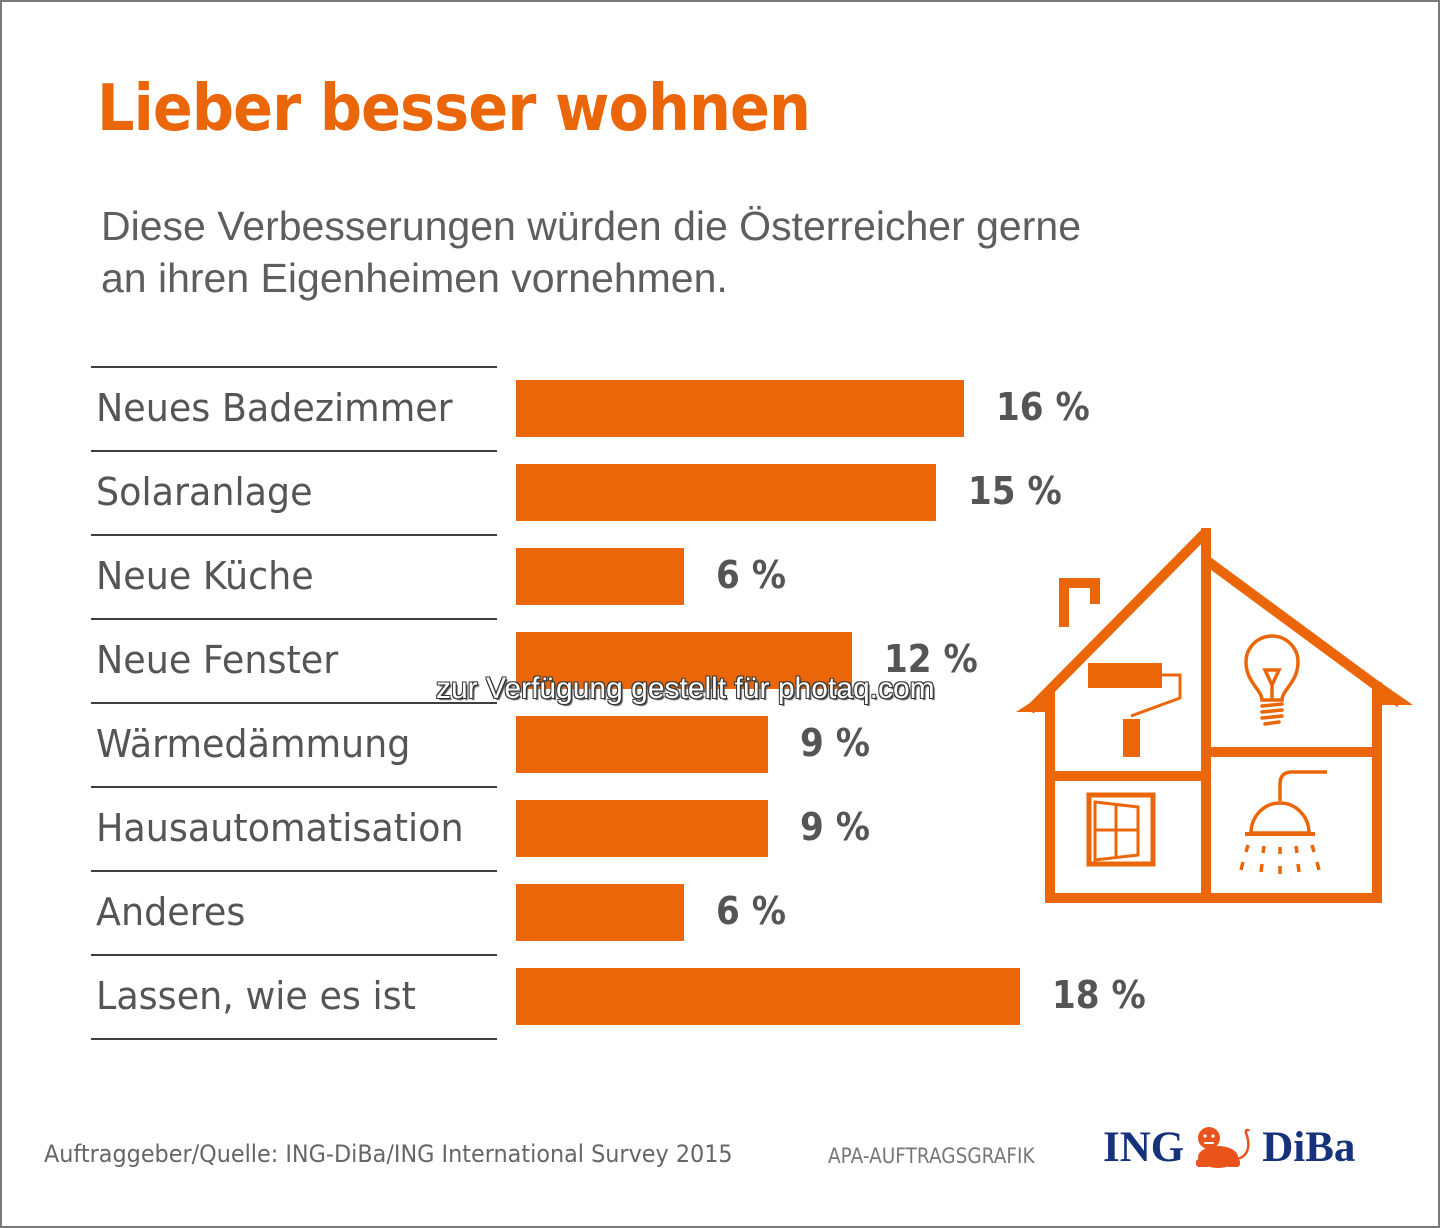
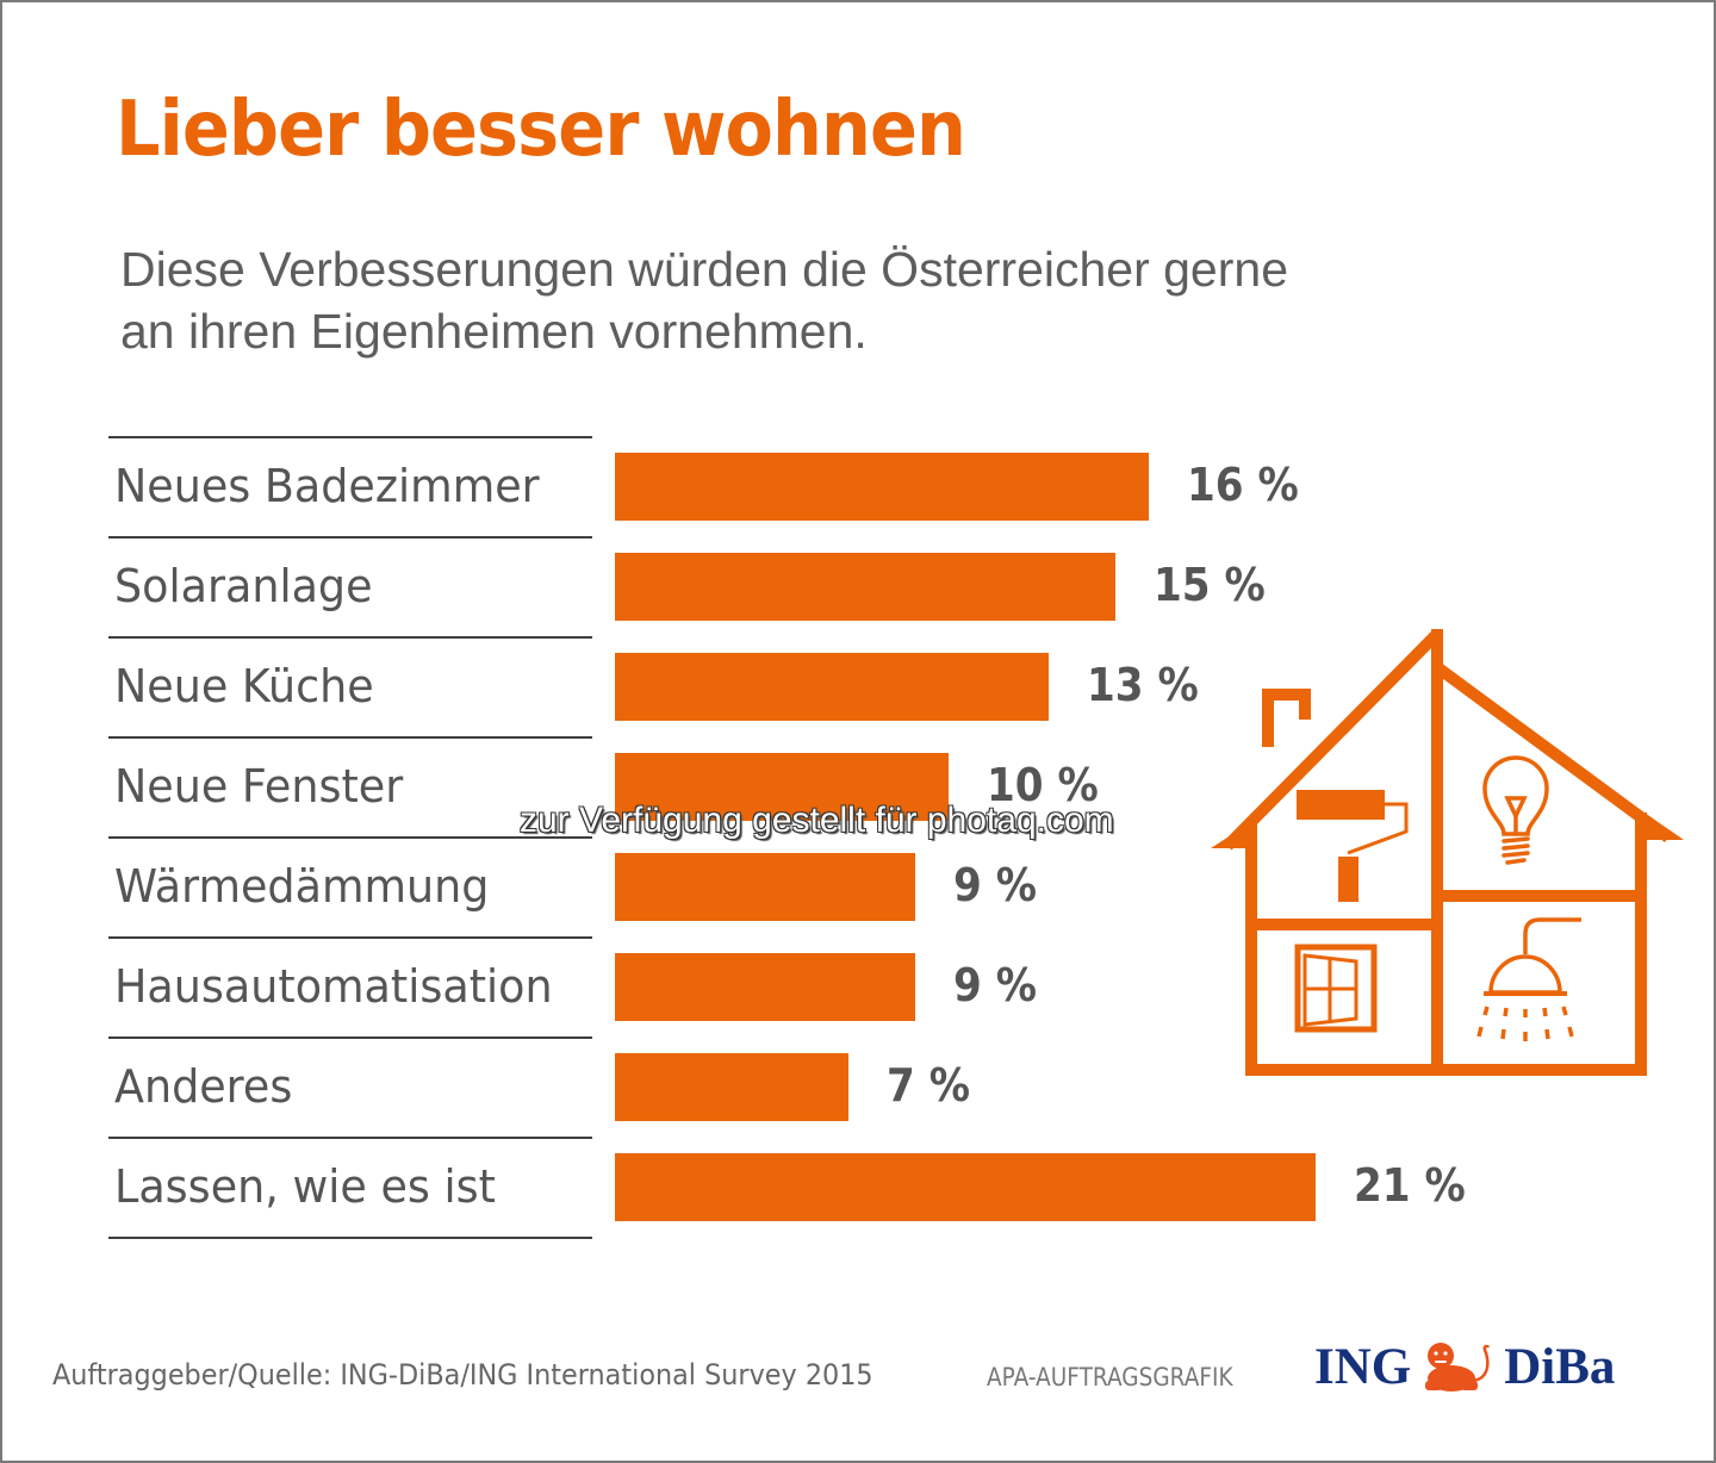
Neue Küche: 6 -> 13
Neue Fenster: 12 -> 10
Anderes: 6 -> 7
Lassen, wie es ist: 18 -> 21
